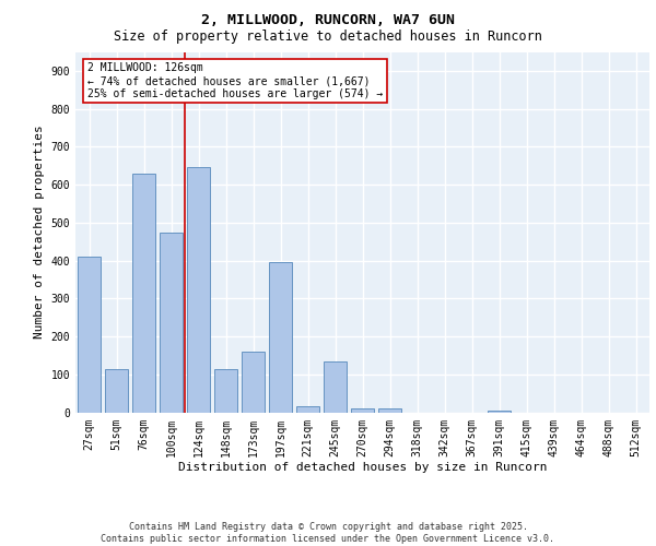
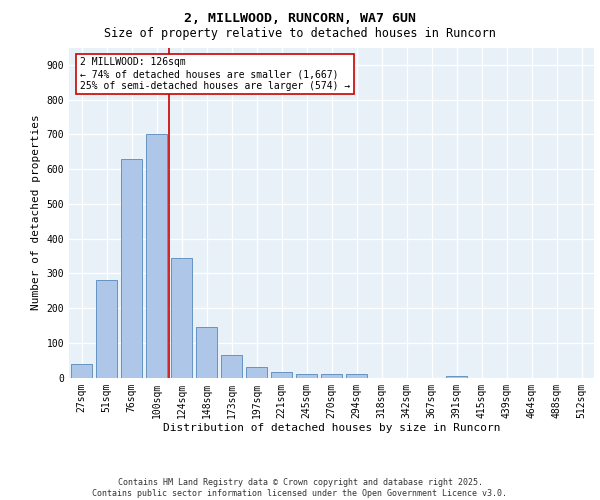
27sqm: 410 -> 40
51sqm: 115 -> 280
100sqm: 475 -> 700
124sqm: 645 -> 345
148sqm: 115 -> 145
173sqm: 160 -> 65
197sqm: 395 -> 30
245sqm: 135 -> 10
